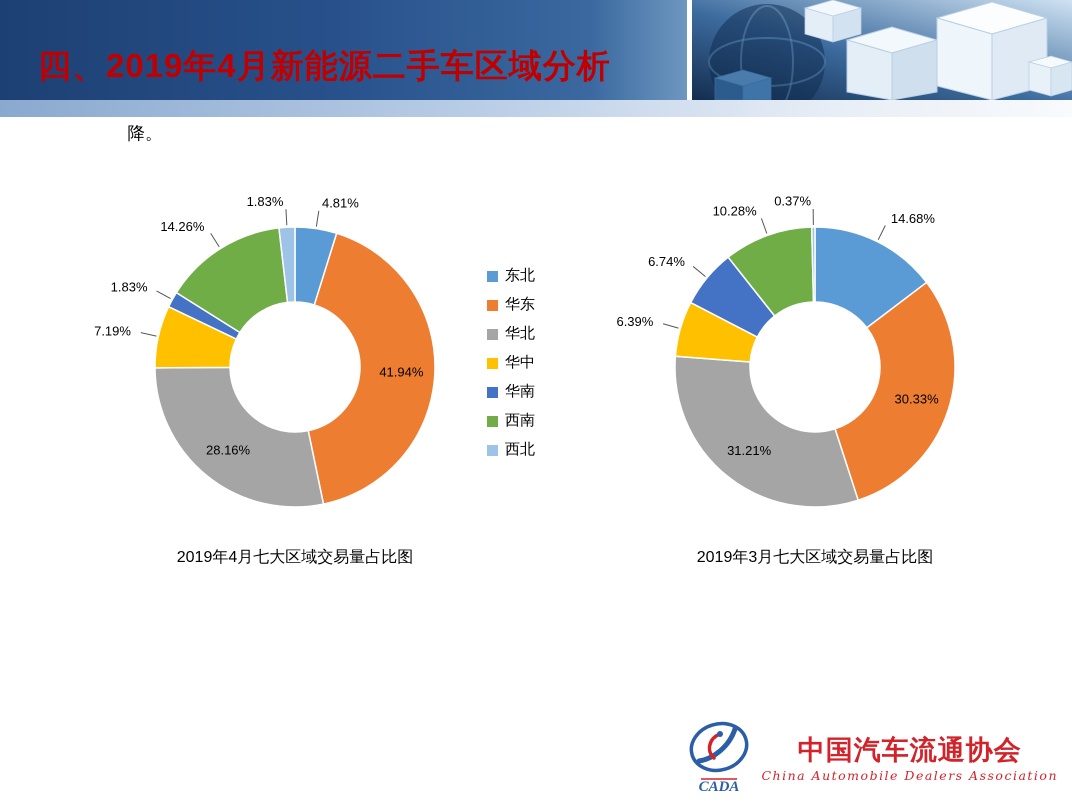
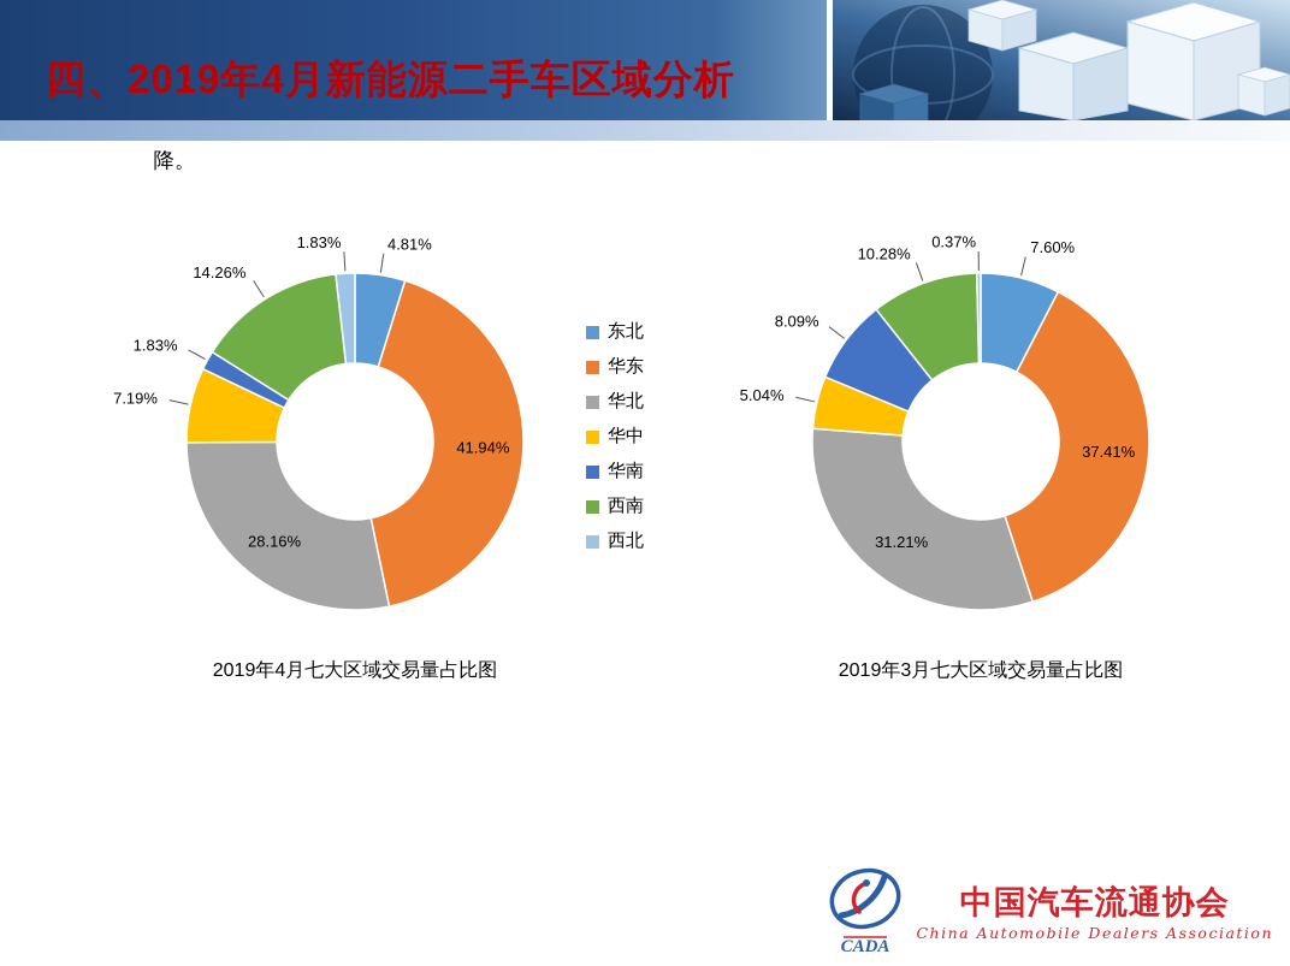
2019年3月七大区域交易量占比图/东北: 14.68% -> 7.60%
2019年3月七大区域交易量占比图/华东: 30.33% -> 37.41%
2019年3月七大区域交易量占比图/华中: 6.39% -> 5.04%
2019年3月七大区域交易量占比图/华南: 6.74% -> 8.09%
